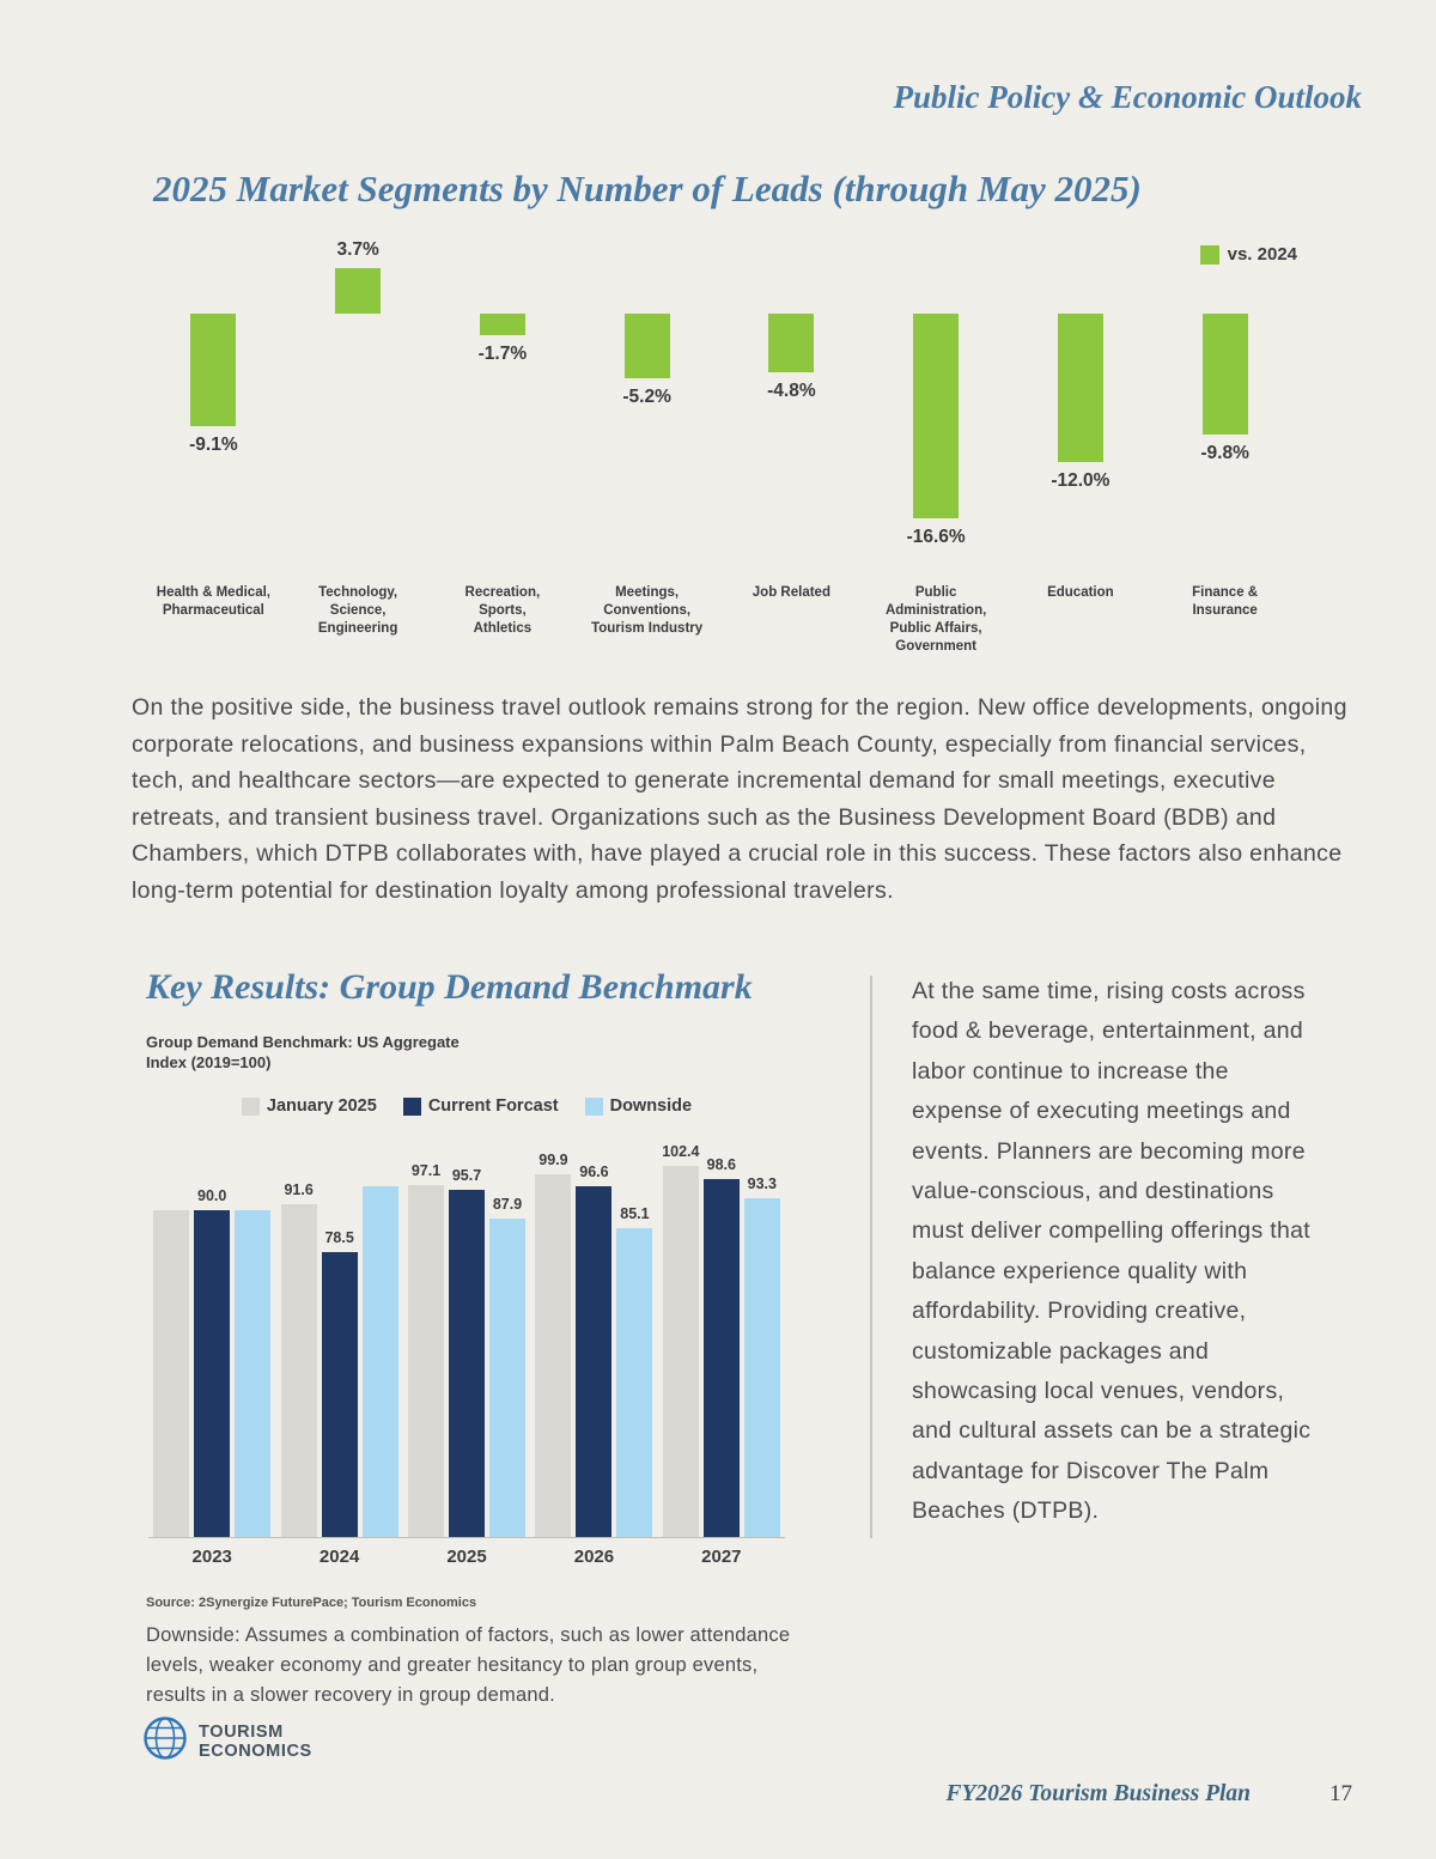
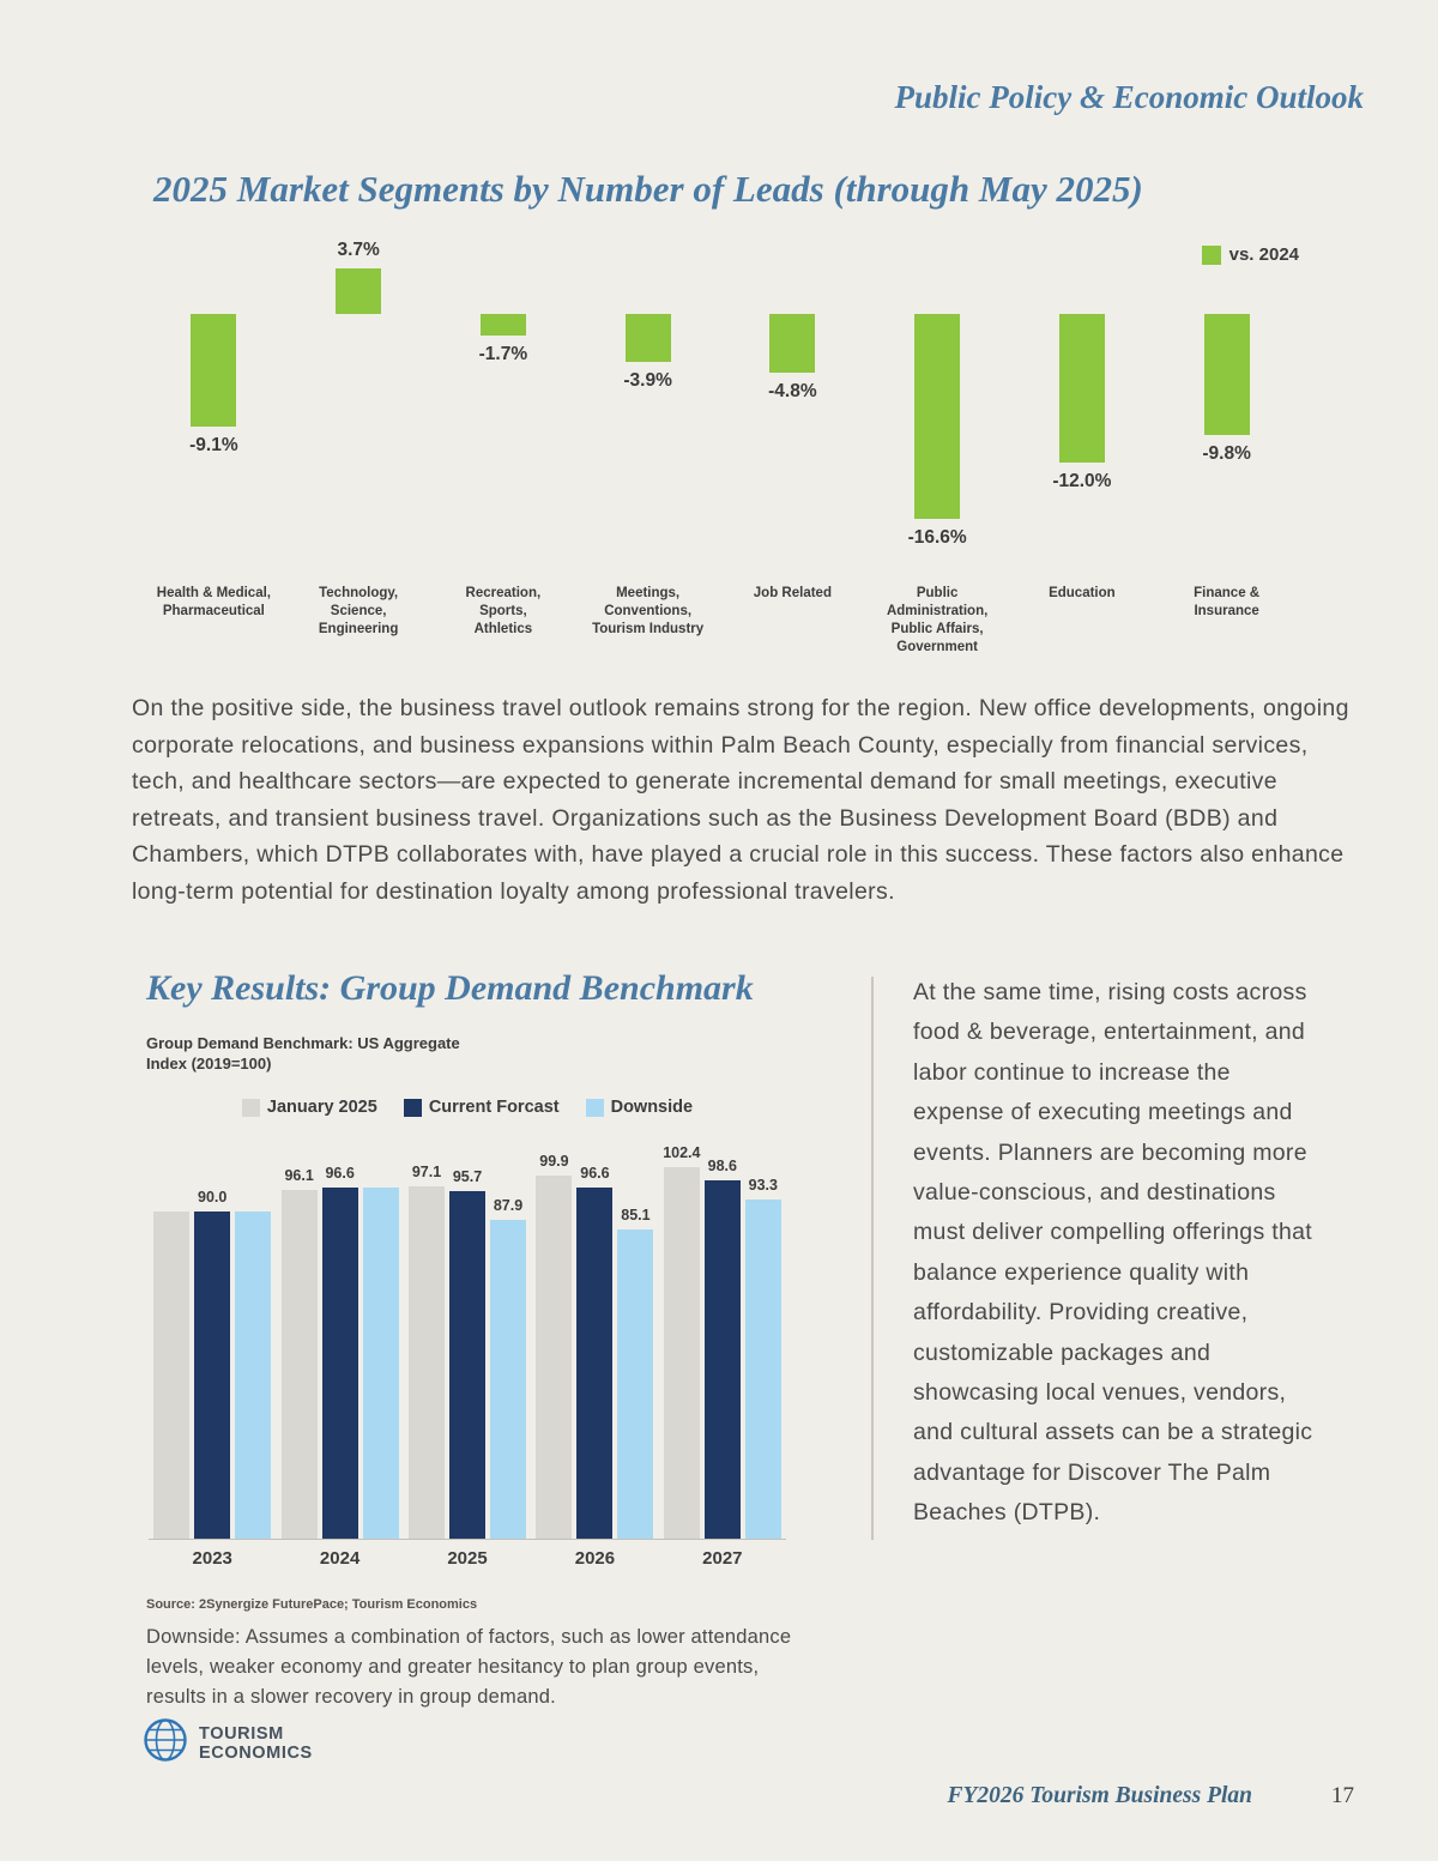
2025 Market Segments by Number of Leads (through May 2025)/Meetings, Conventions, Tourism Industry: -5.2% -> -3.9%
Group Demand Benchmark: US Aggregate Index (2019=100)/January 2025/2024: 91.6 -> 96.1
Group Demand Benchmark: US Aggregate Index (2019=100)/Current Forcast/2024: 78.5 -> 96.6
